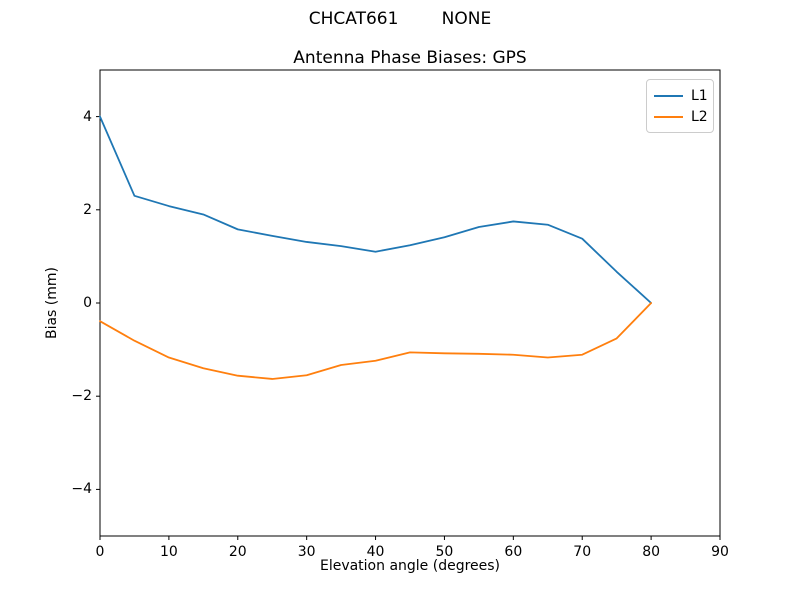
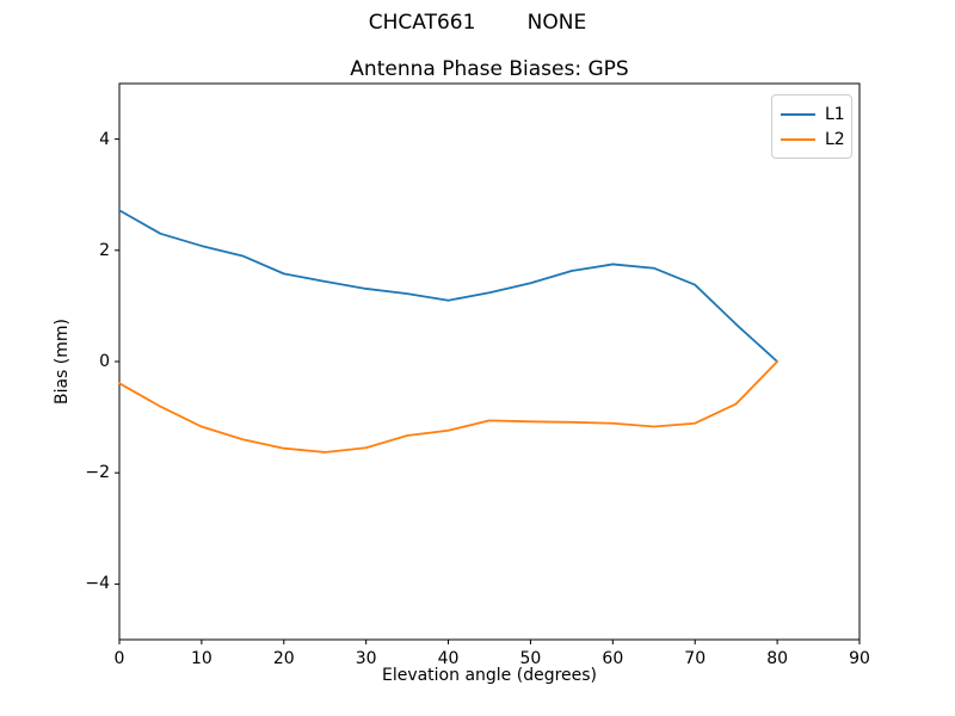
L1/0: 4.0 -> 2.7
